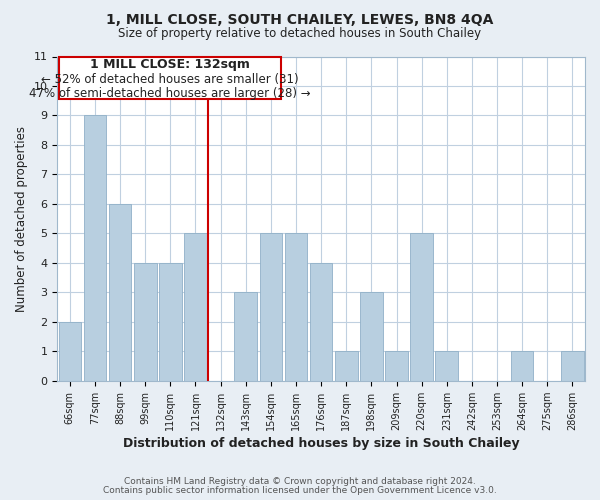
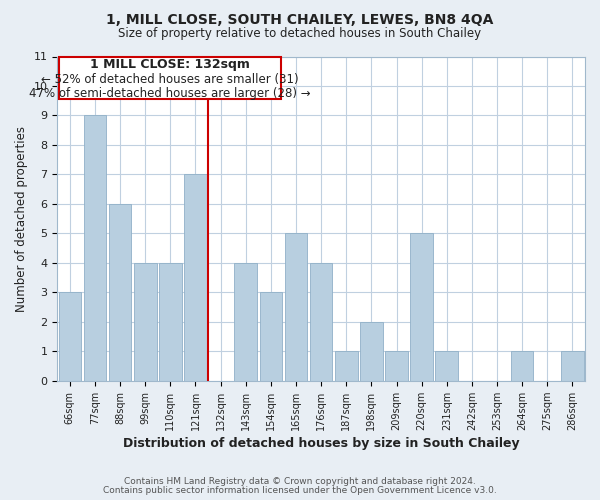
66sqm: 2 -> 3
121sqm: 5 -> 7
143sqm: 3 -> 4
154sqm: 5 -> 3
198sqm: 3 -> 2
